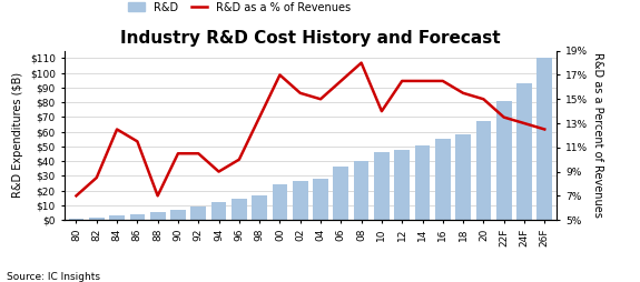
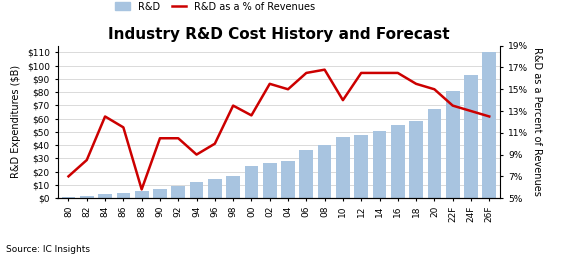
R&D as a % of Revenues/88: 7.0% -> 5.8%
R&D as a % of Revenues/00: 17.0% -> 12.6%
R&D as a % of Revenues/08: 18.0% -> 16.8%
